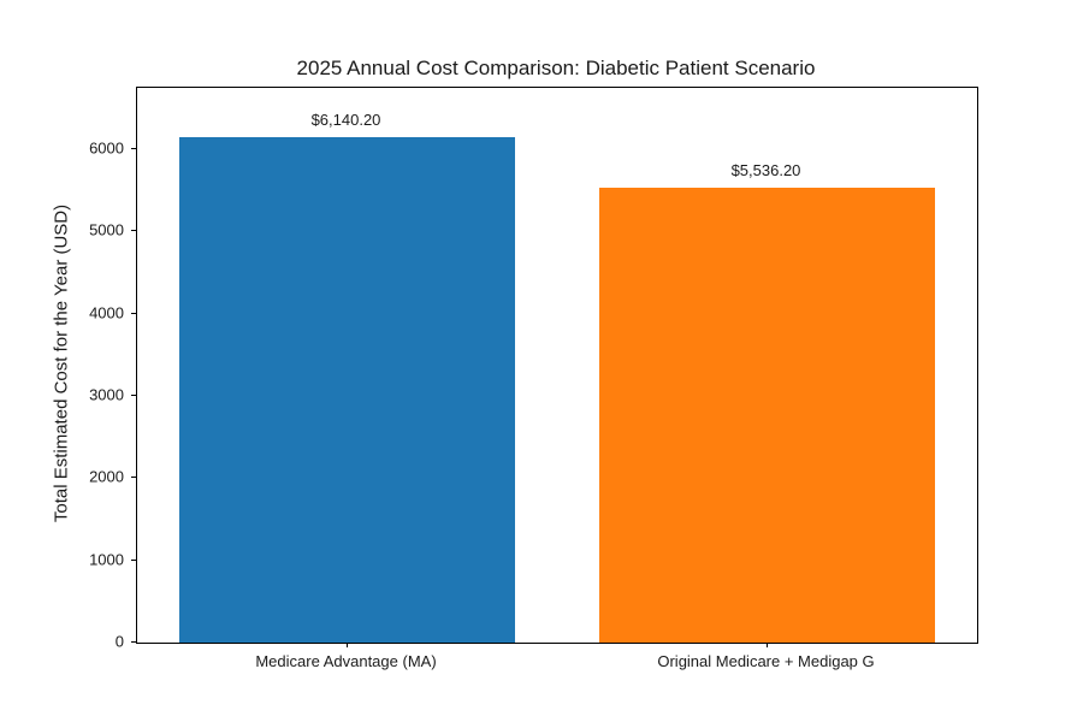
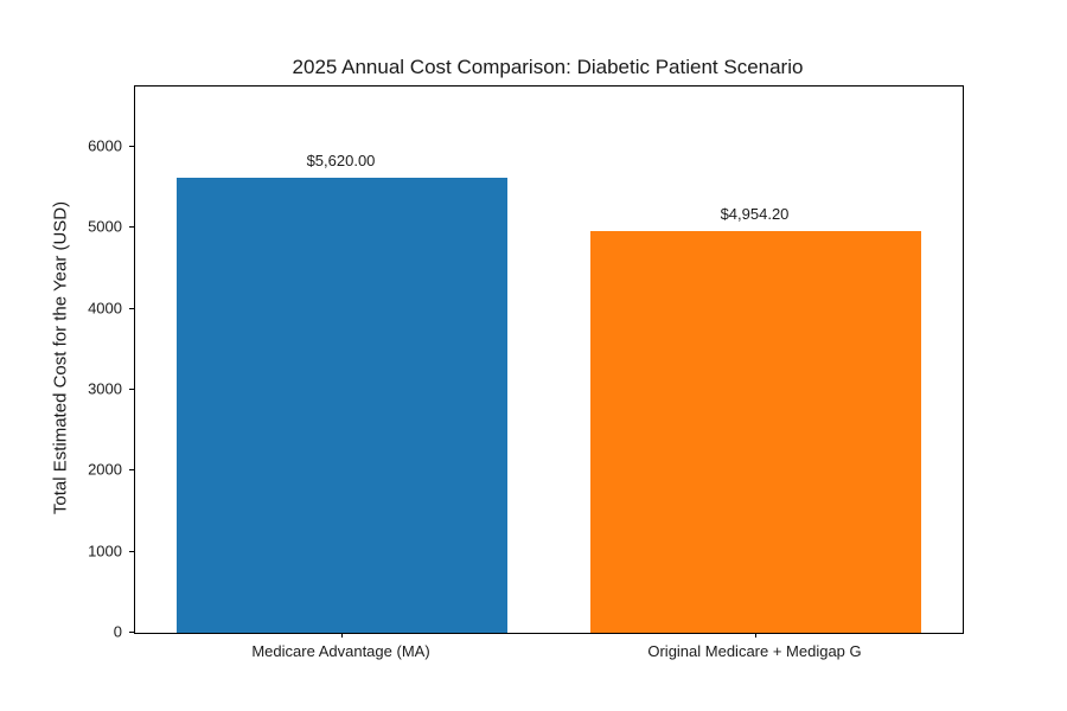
Medicare Advantage (MA): $6,140.20 -> $5,620.00
Original Medicare + Medigap G: $5,536.20 -> $4,954.20
